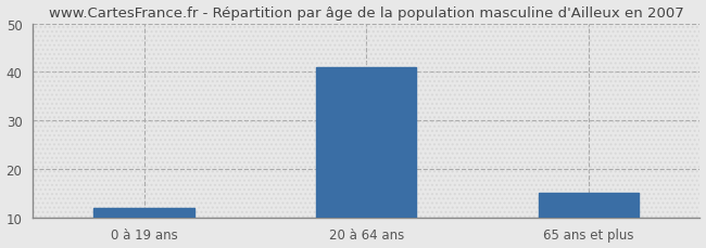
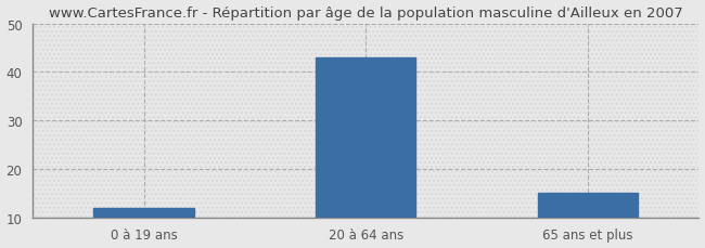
20 à 64 ans: 41 -> 43
